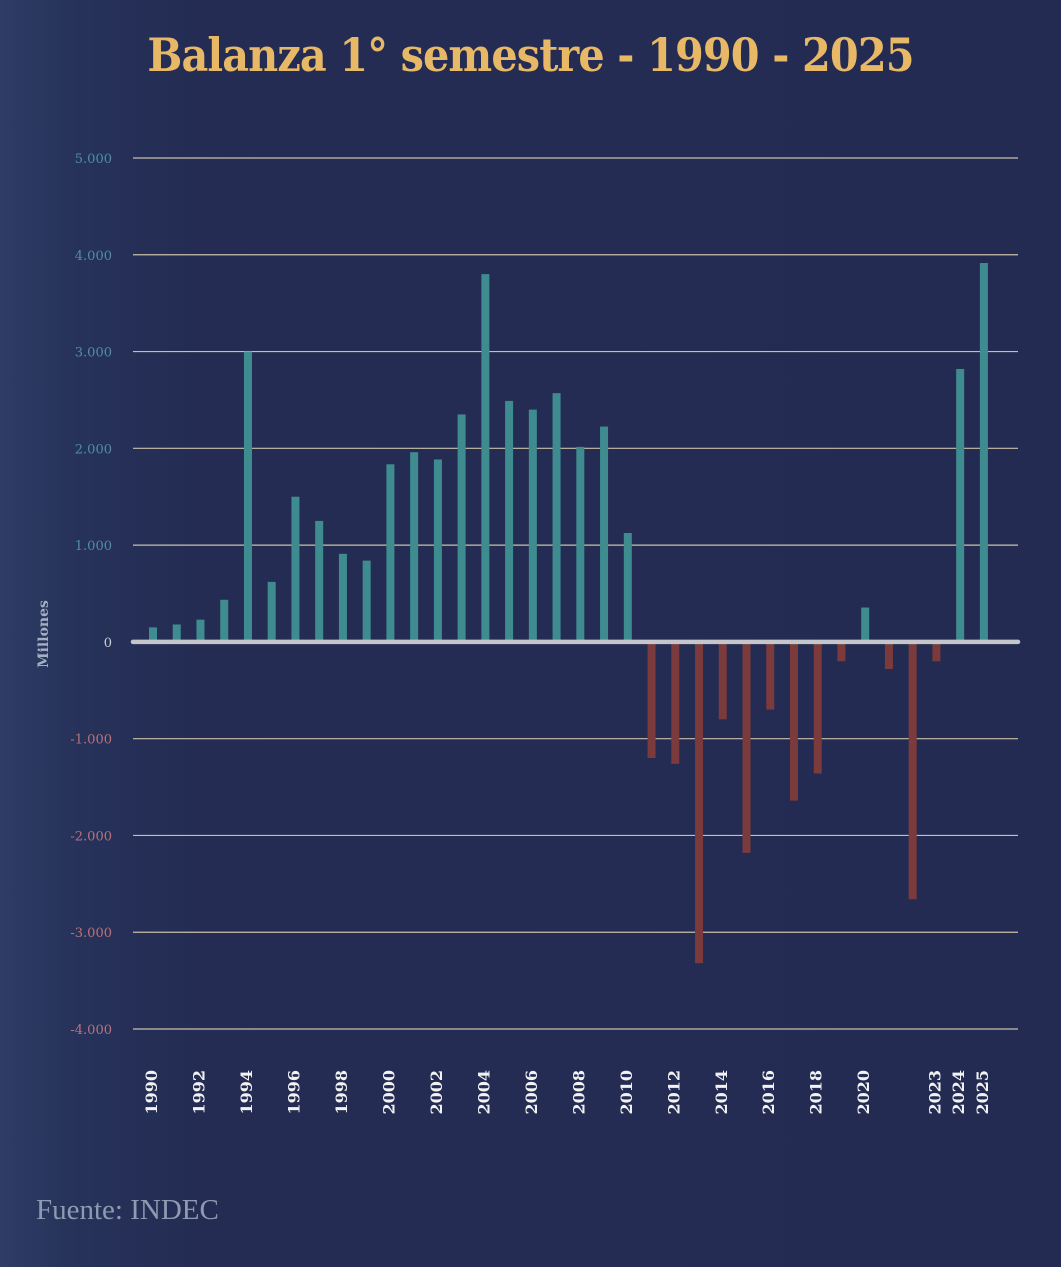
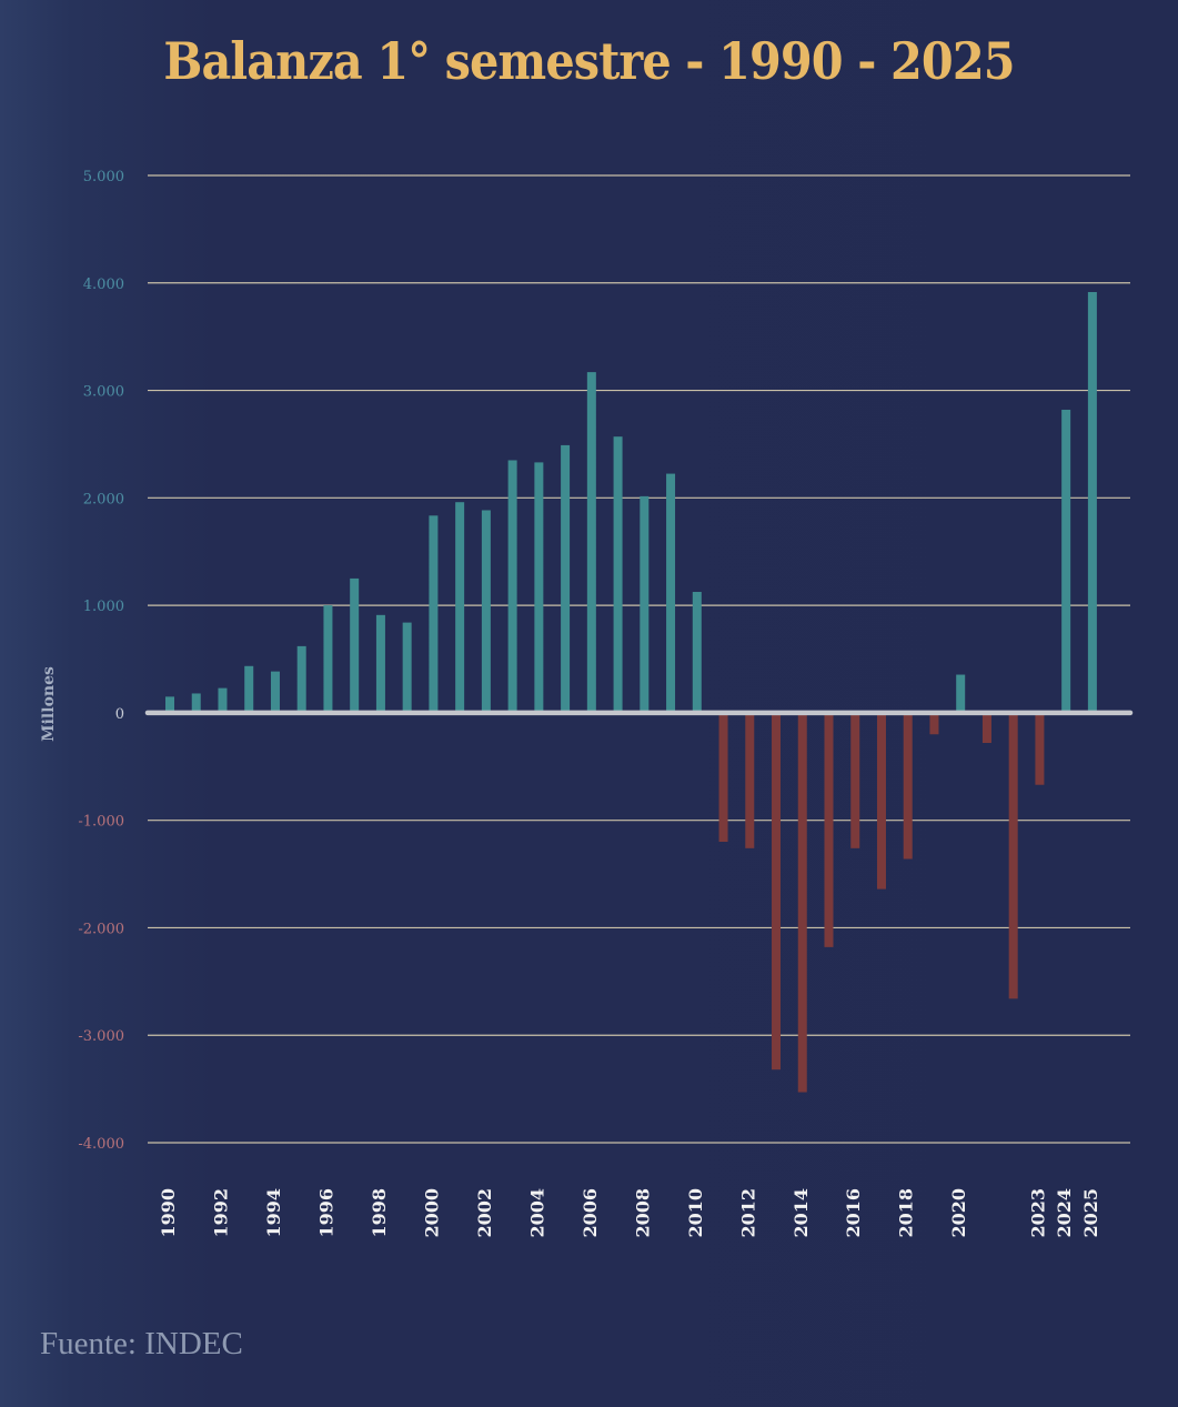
1994: 3000 -> 400
1996: 1500 -> 1000
2004: 3800 -> 2300
2006: 2400 -> 3200
2014: -800 -> -3500
2016: -700 -> -1300
2023: -200 -> -700
